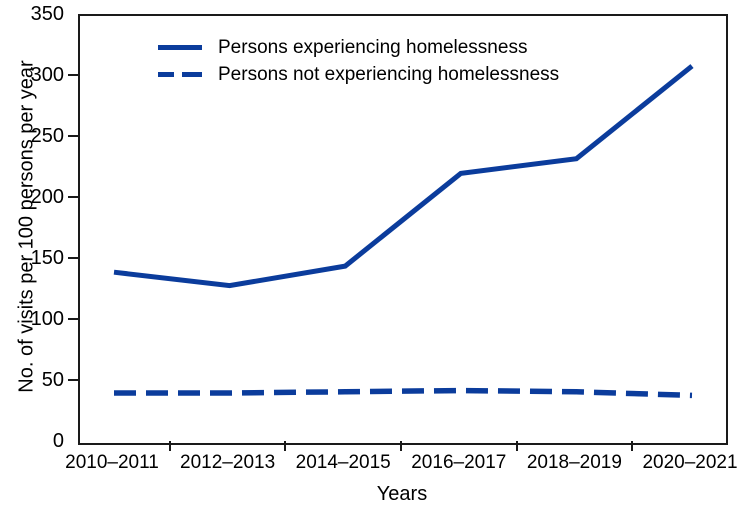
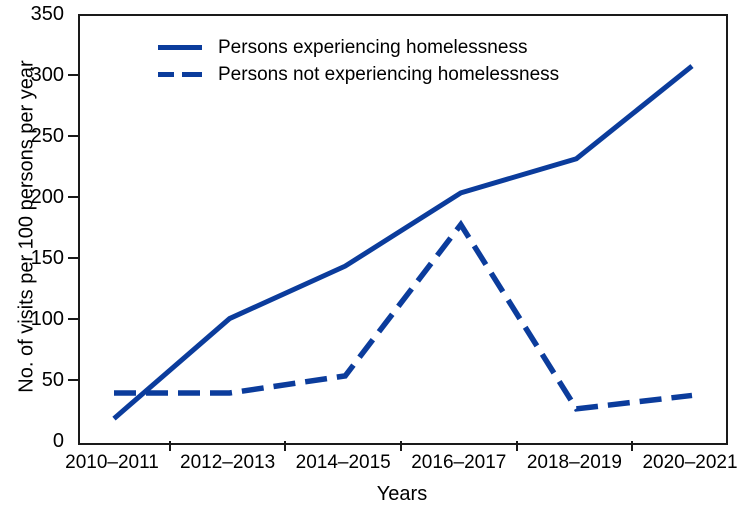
Persons experiencing homelessness/2010–2011: 140 -> 20
Persons experiencing homelessness/2012–2013: 129 -> 102
Persons not experiencing homelessness/2014–2015: 42 -> 55
Persons experiencing homelessness/2016–2017: 221 -> 205
Persons not experiencing homelessness/2016–2017: 43 -> 179
Persons not experiencing homelessness/2018–2019: 42 -> 28
